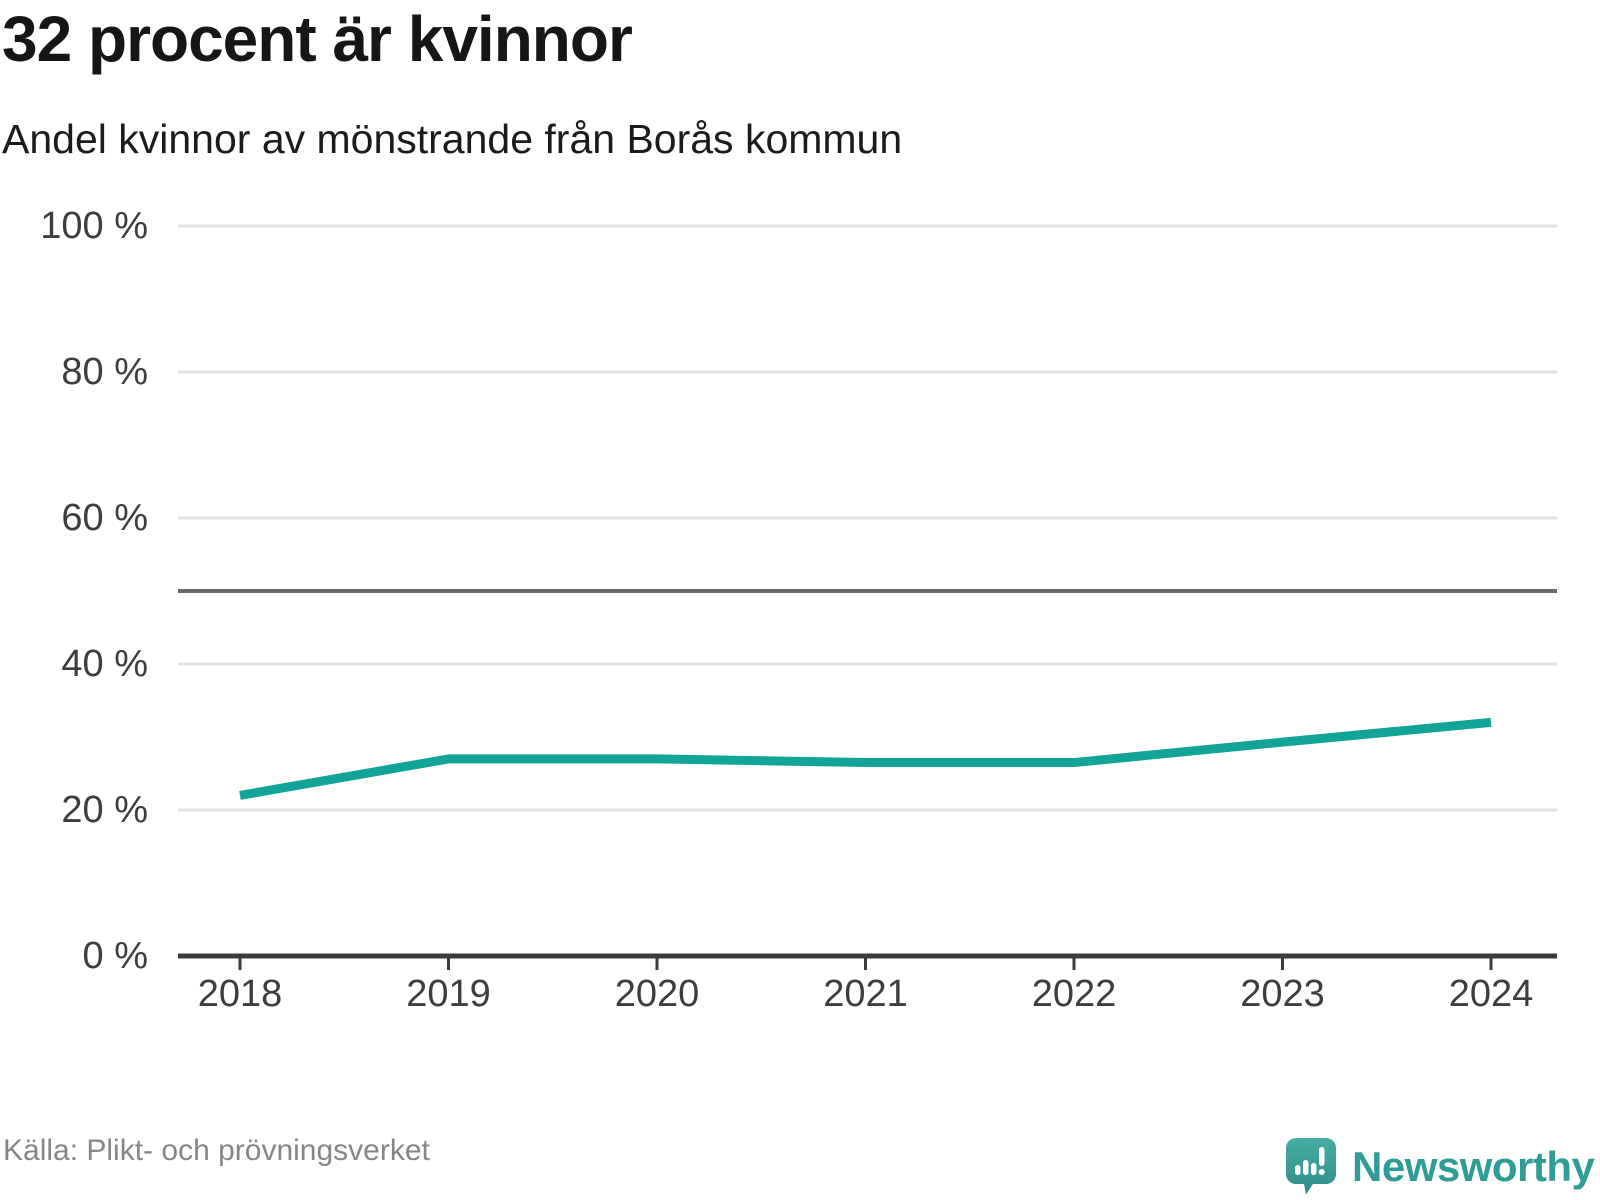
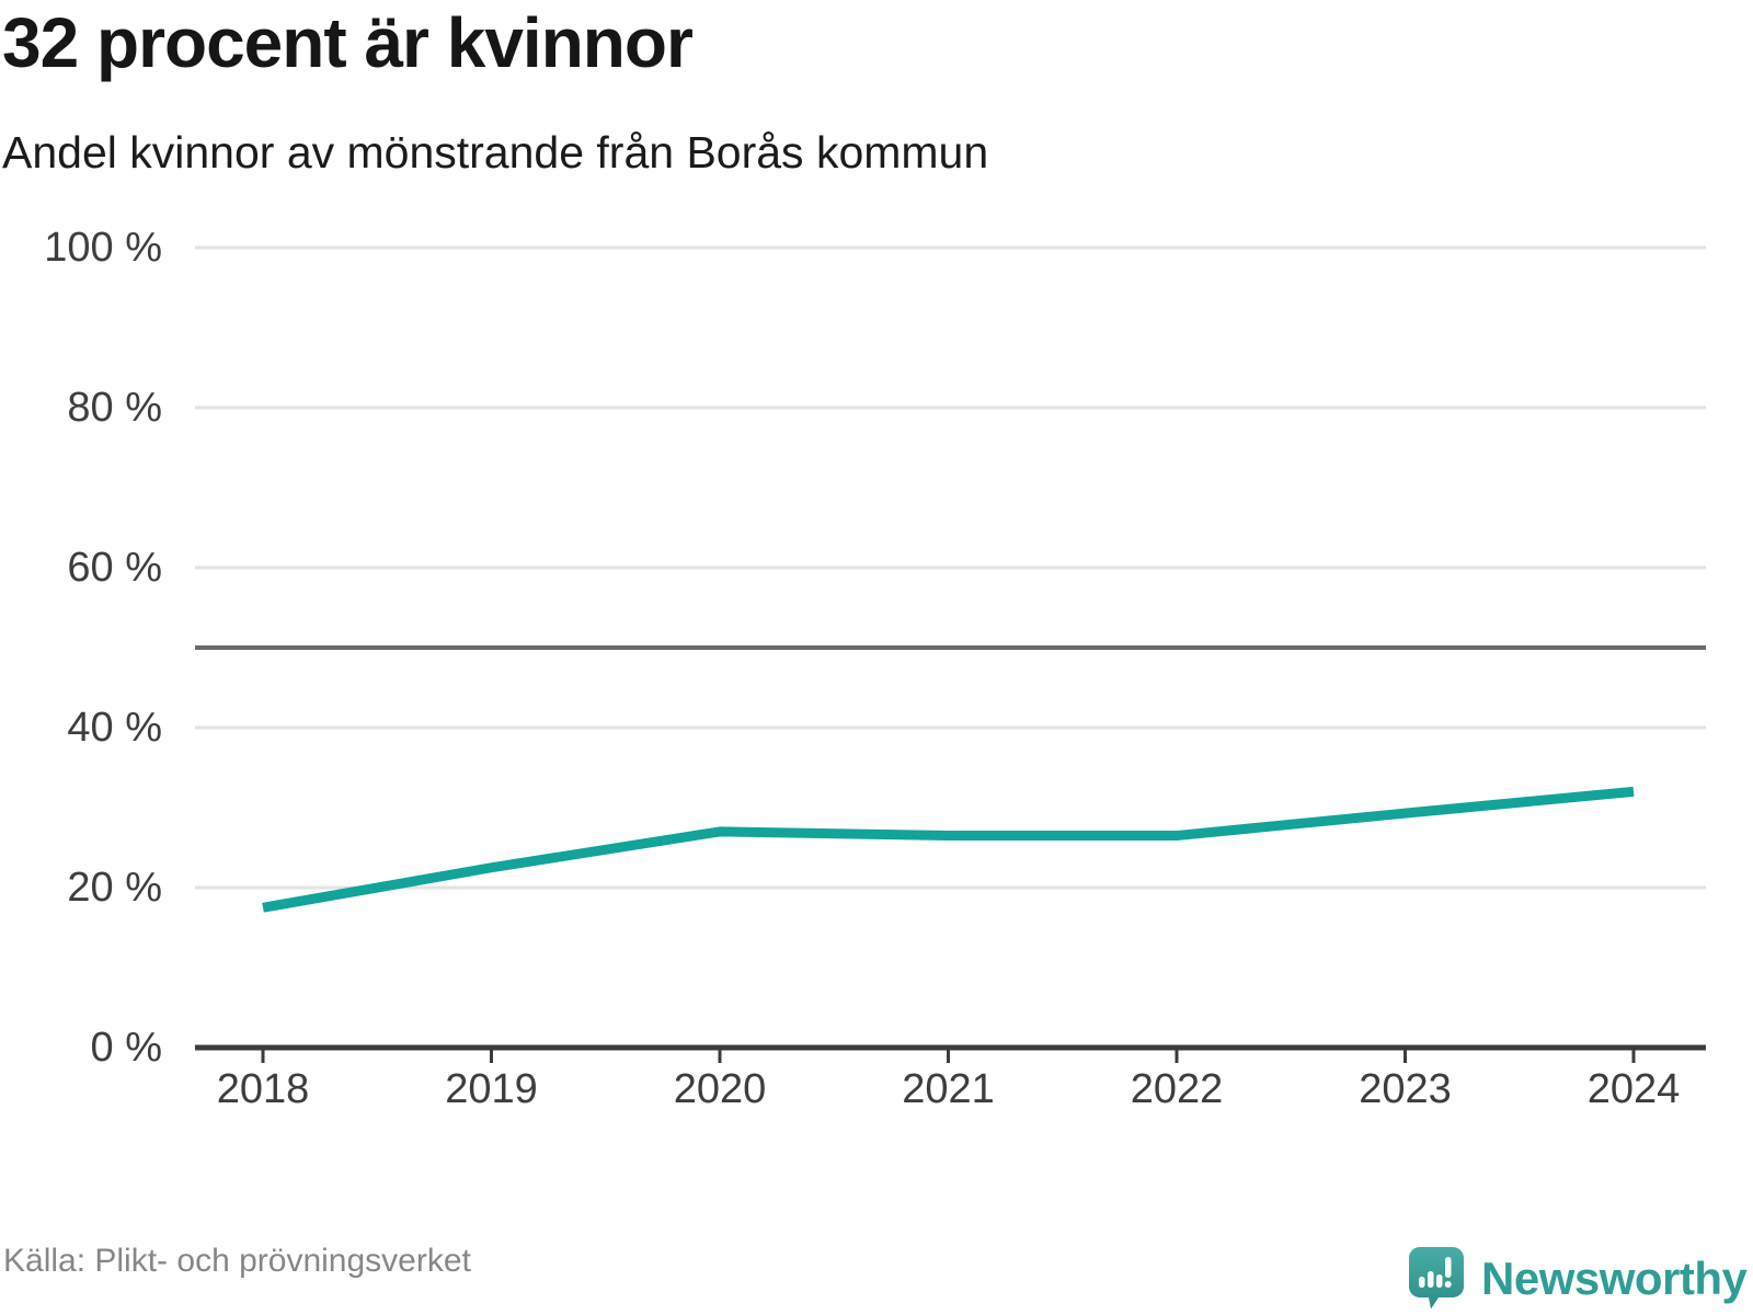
2018: 22% -> 18%
2019: 27% -> 22%
